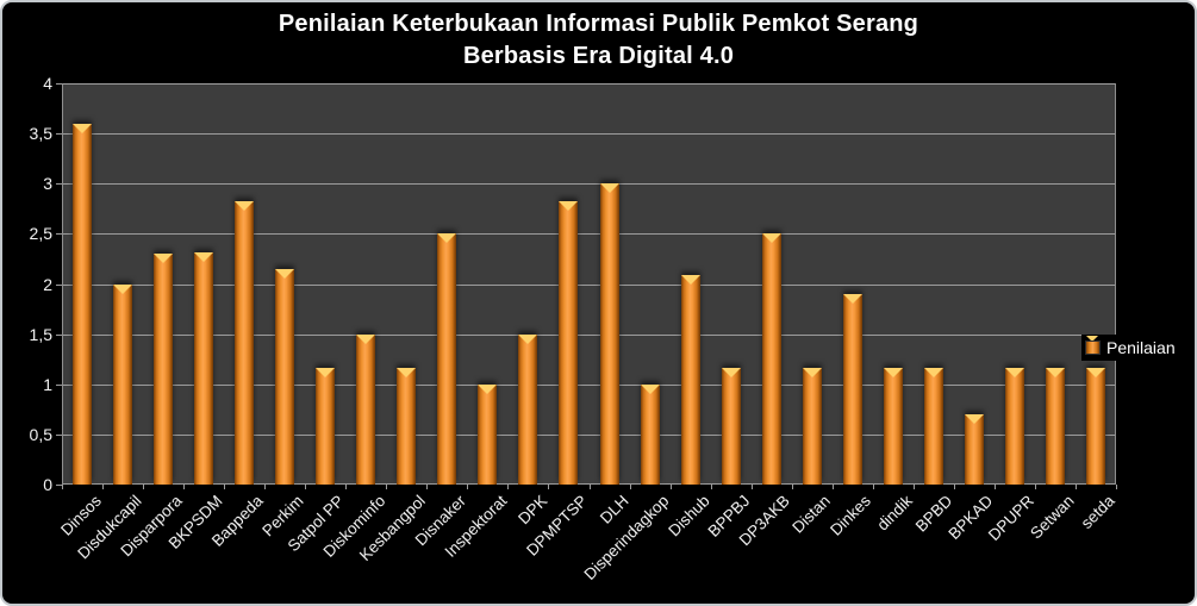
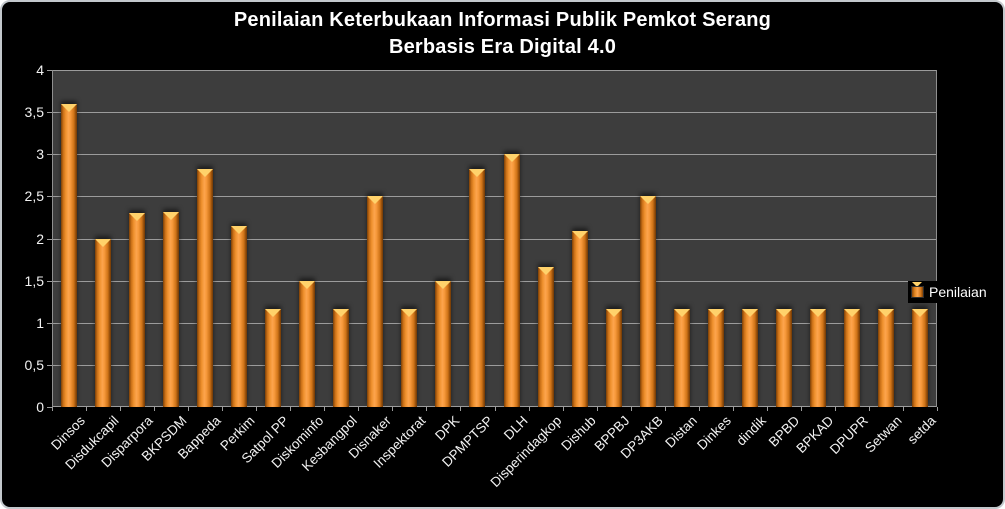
Inspektorat: 1.0 -> 1.2
Disperindagkop: 1.0 -> 1.7
Dinkes: 1.9 -> 1.2
BPKAD: 0.7 -> 1.2
